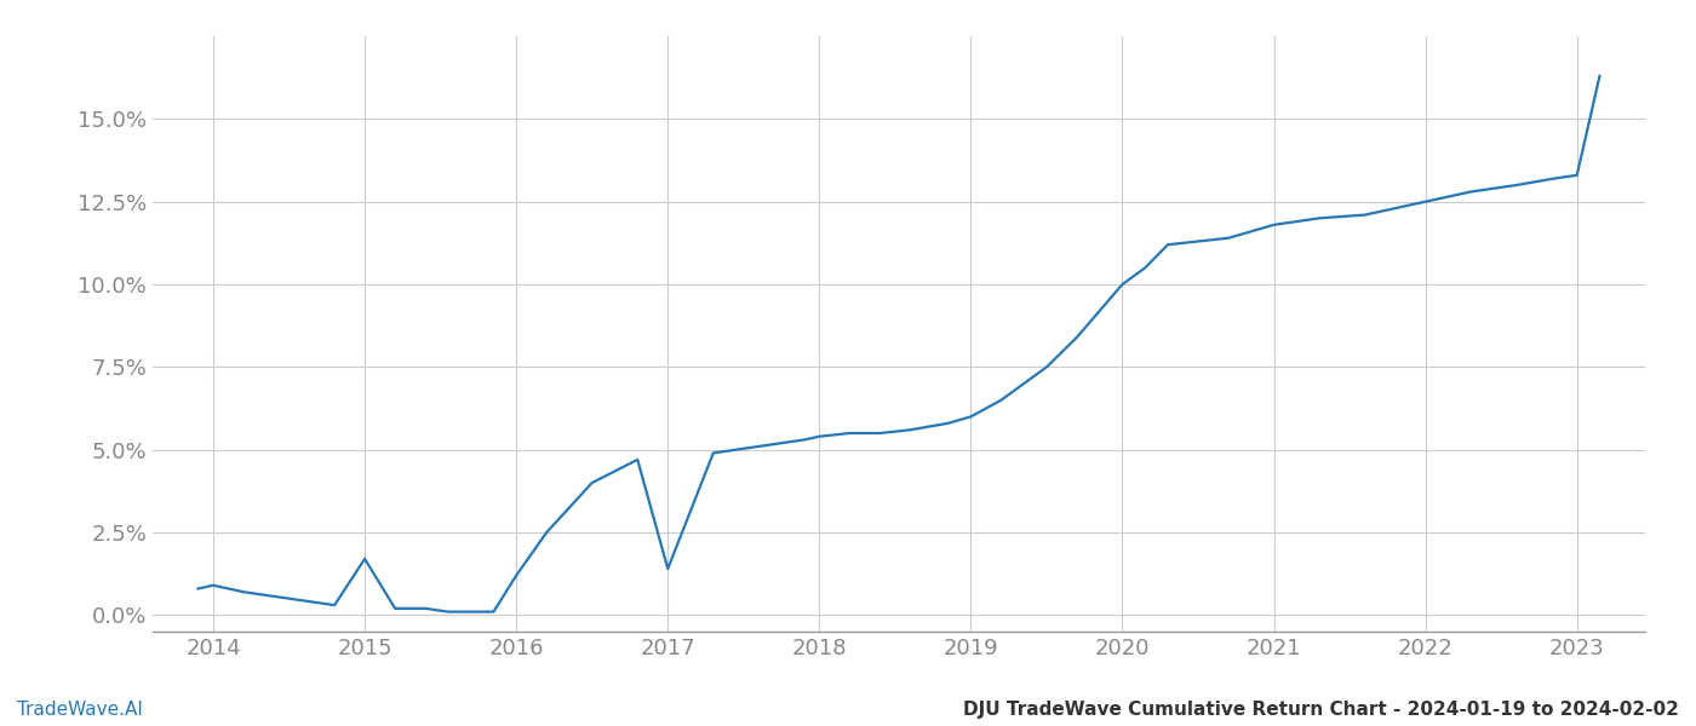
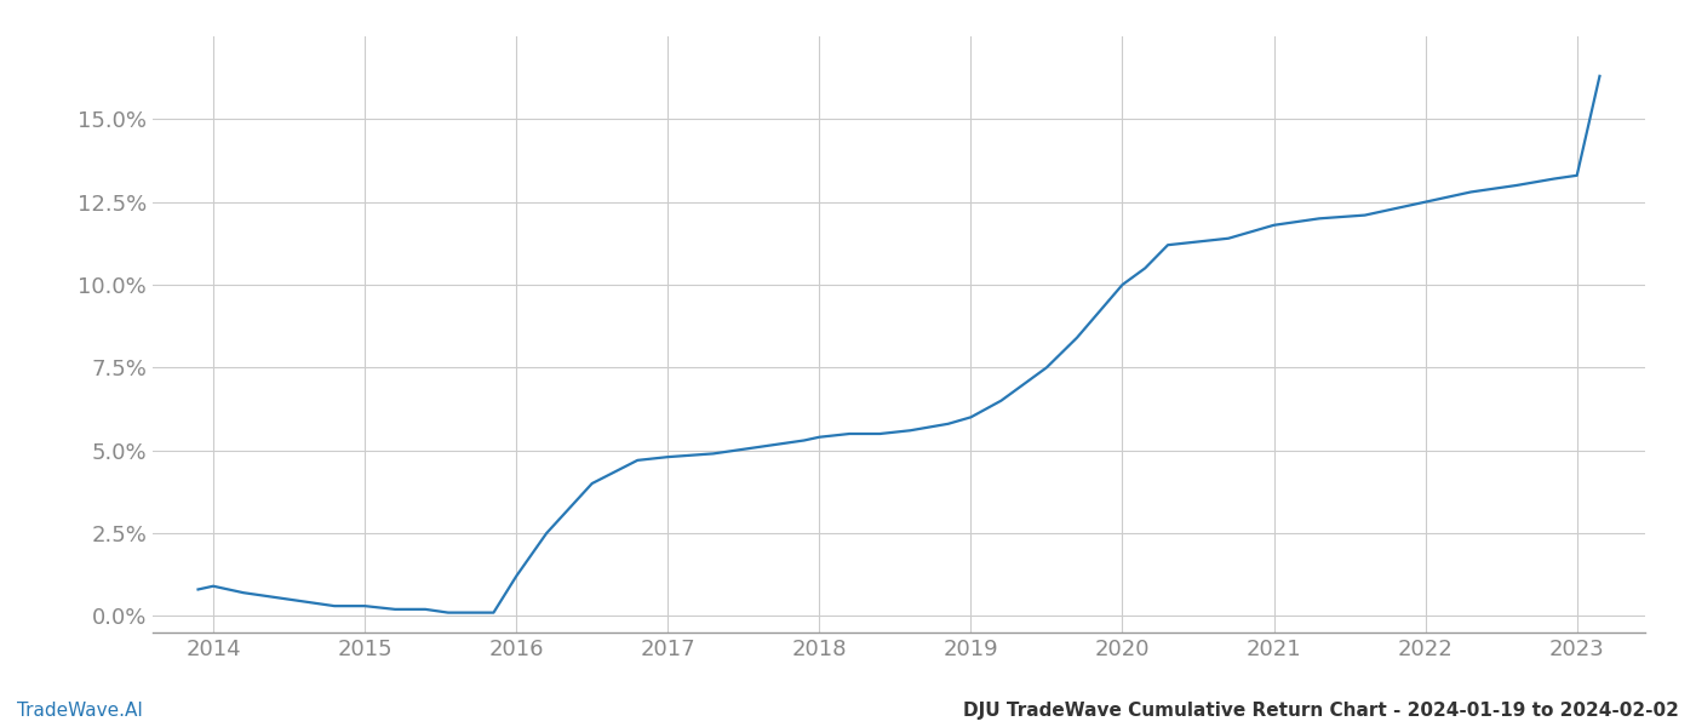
2015: 1.7% -> 0.3%
2017: 1.4% -> 4.8%
